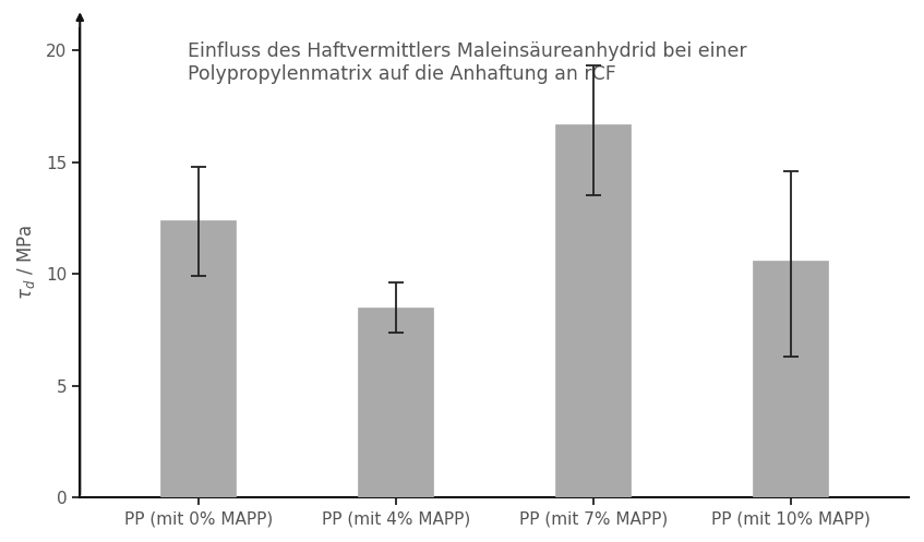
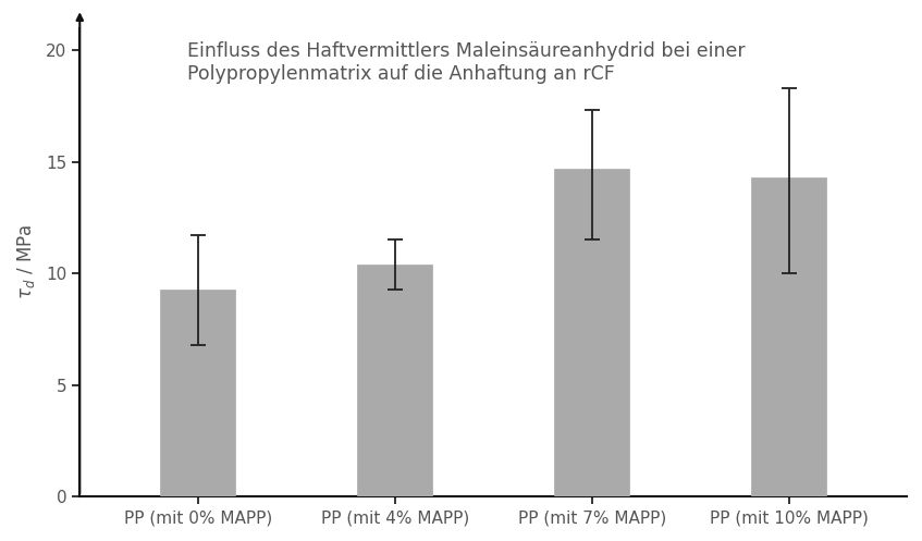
PP (mit 0% MAPP): 12.4 -> 9.3
PP (mit 4% MAPP): 8.5 -> 10.4
PP (mit 7% MAPP): 16.7 -> 14.7
PP (mit 10% MAPP): 10.6 -> 14.3
